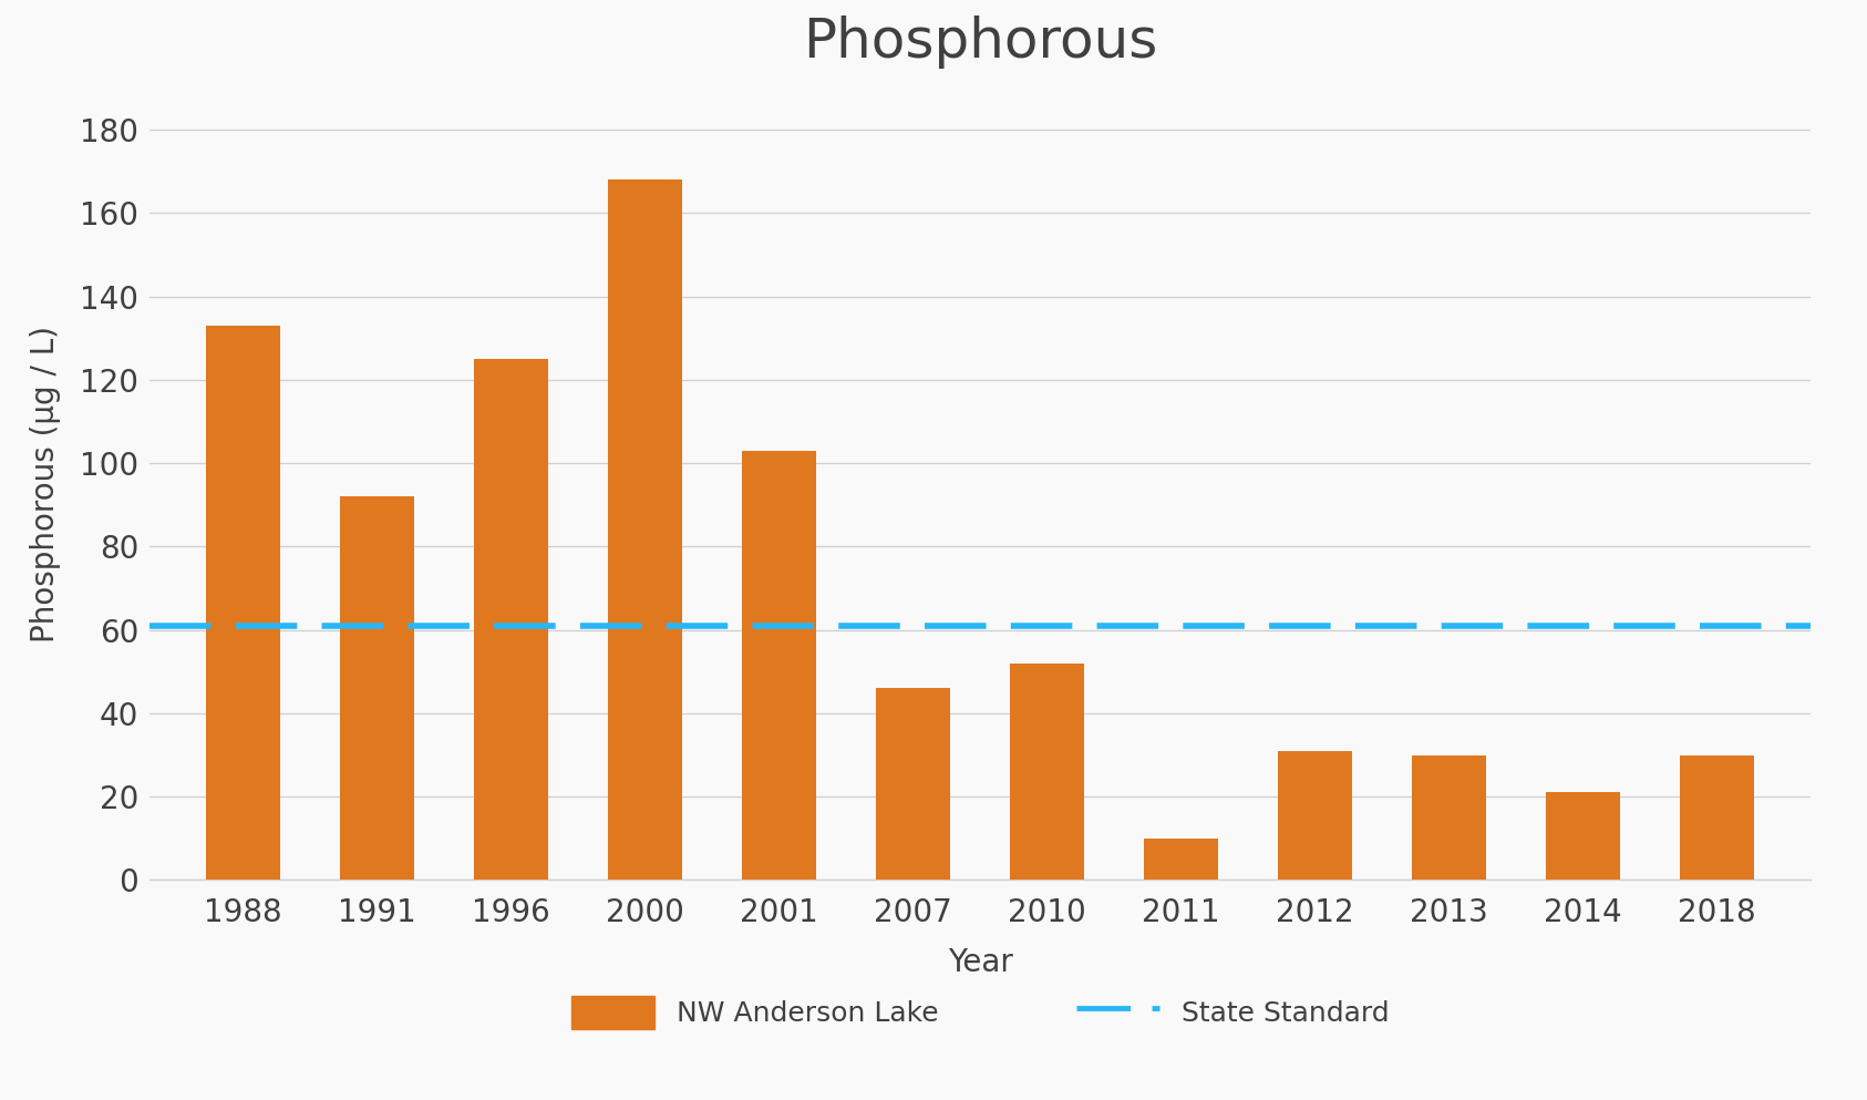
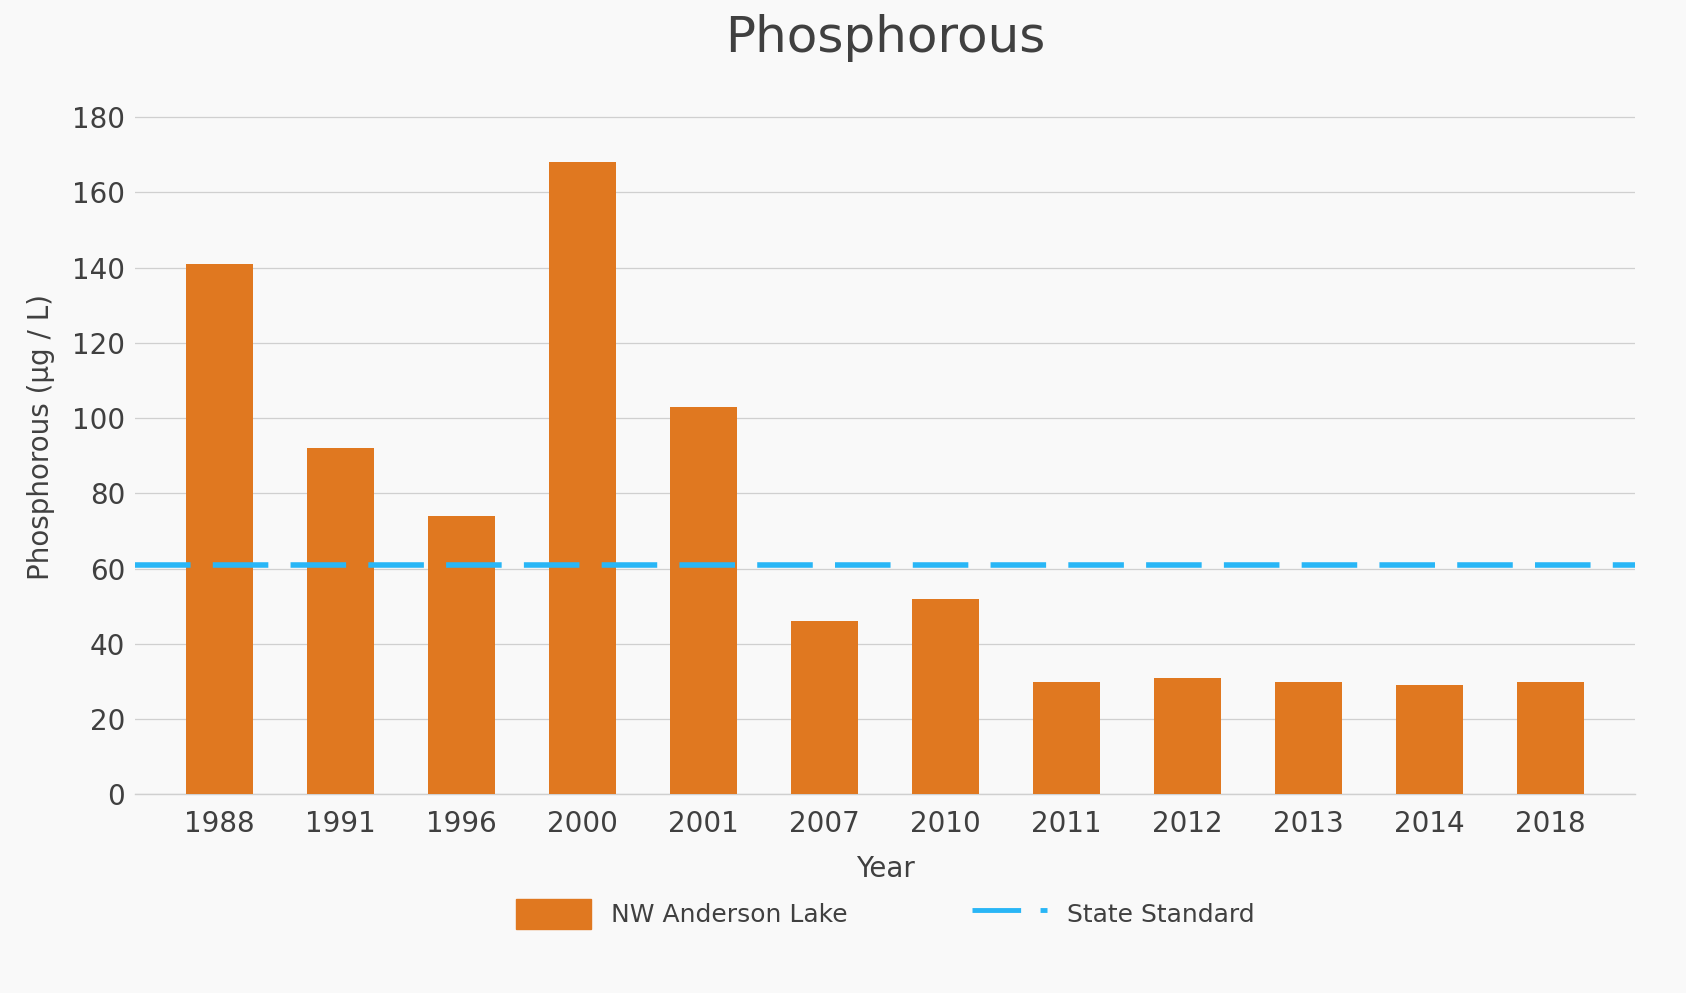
1988: 133 -> 141
1996: 125 -> 74
2011: 10 -> 30
2014: 21 -> 29
